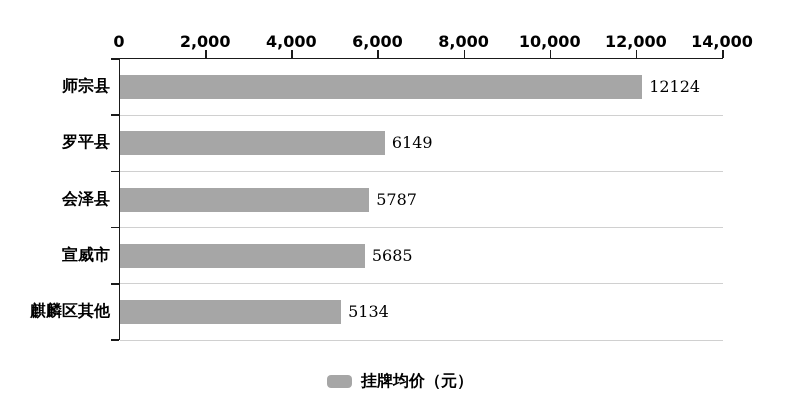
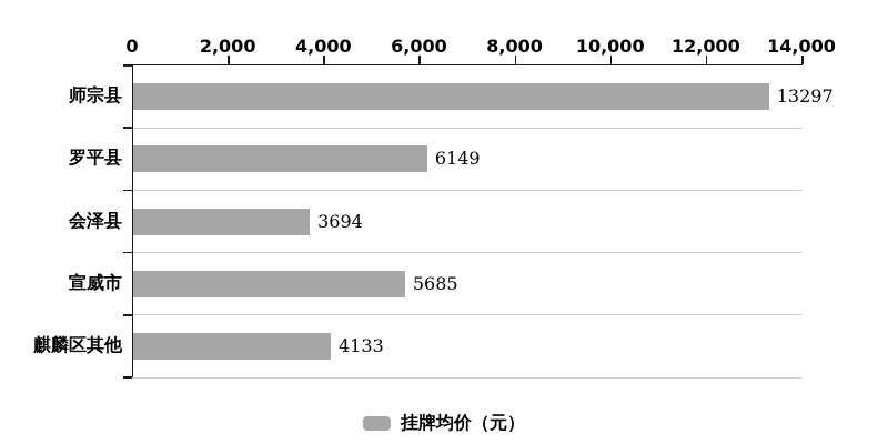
师宗县: 12124 -> 13297
会泽县: 5787 -> 3694
麒麟区其他: 5134 -> 4133
